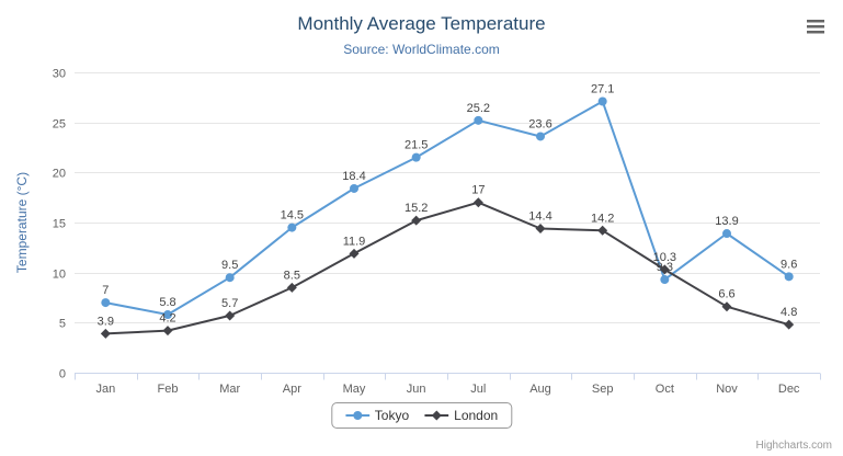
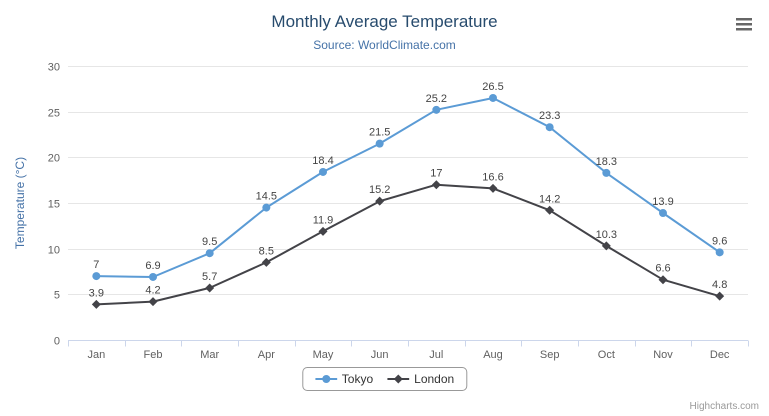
Tokyo/Feb: 5.8 -> 6.9
Tokyo/Aug: 23.6 -> 26.5
London/Aug: 14.4 -> 16.6
Tokyo/Sep: 27.1 -> 23.3
Tokyo/Oct: 9.3 -> 18.3
